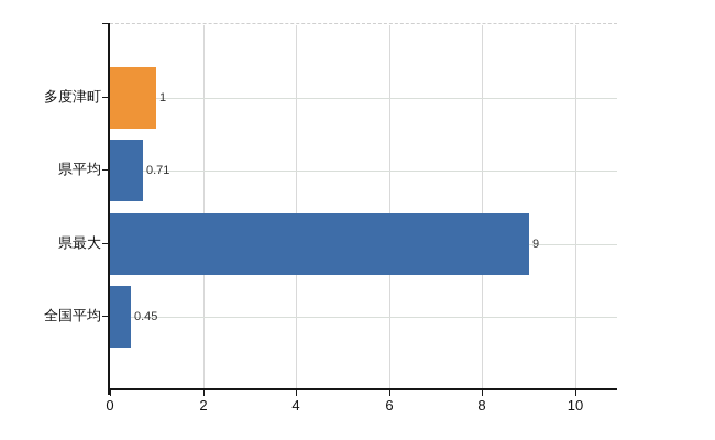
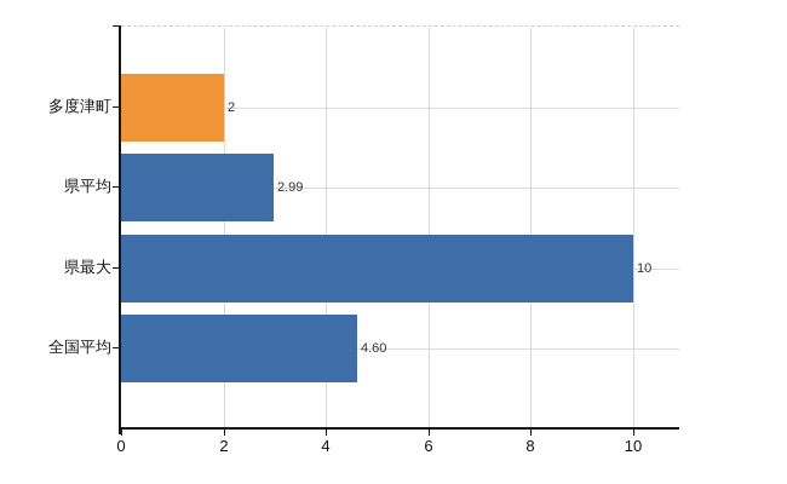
多度津町: 1 -> 2
県平均: 0.71 -> 2.99
県最大: 9 -> 10
全国平均: 0.45 -> 4.60
